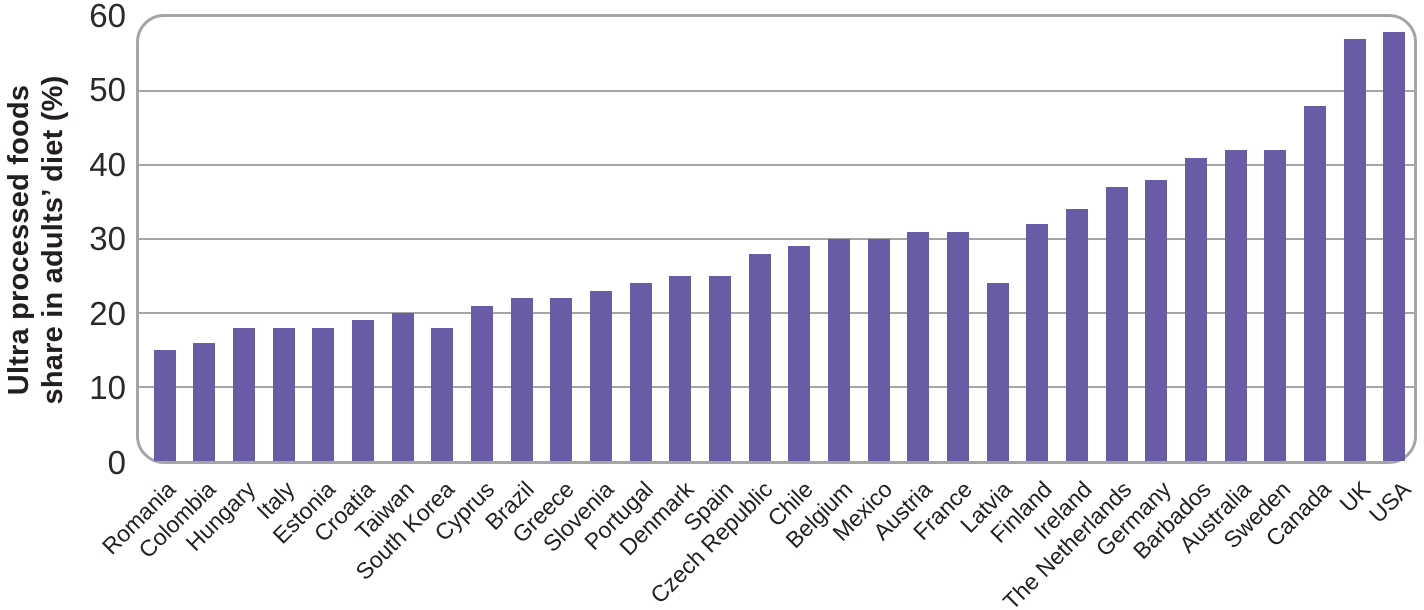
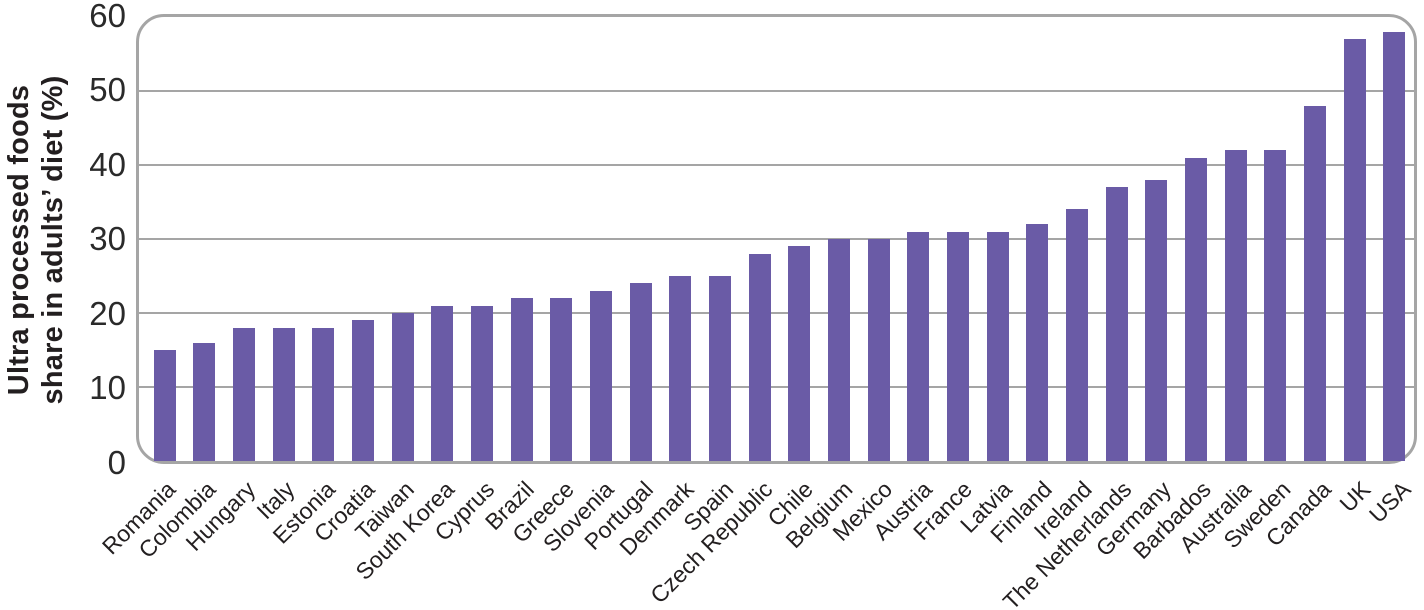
South Korea: 18 -> 21
Latvia: 24 -> 31
